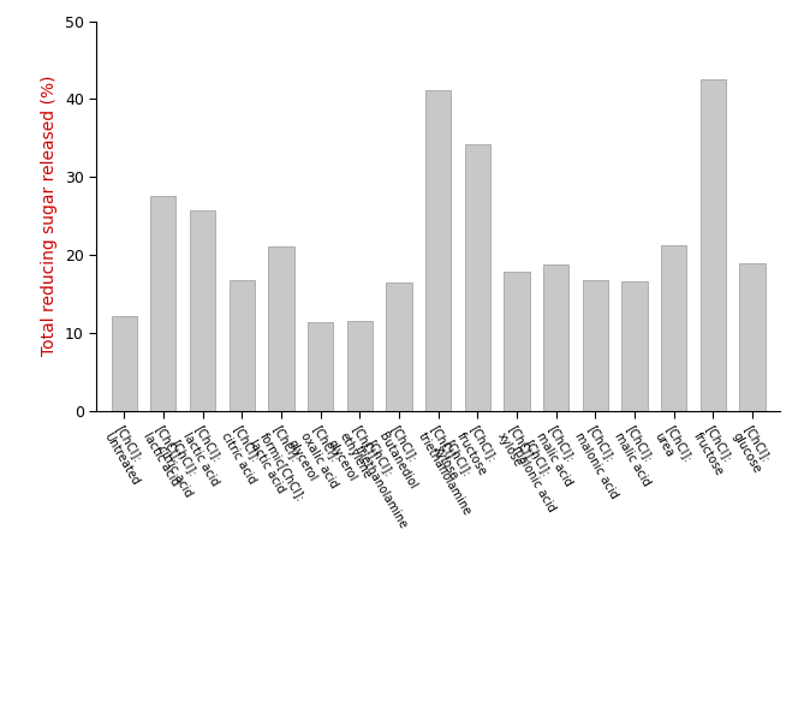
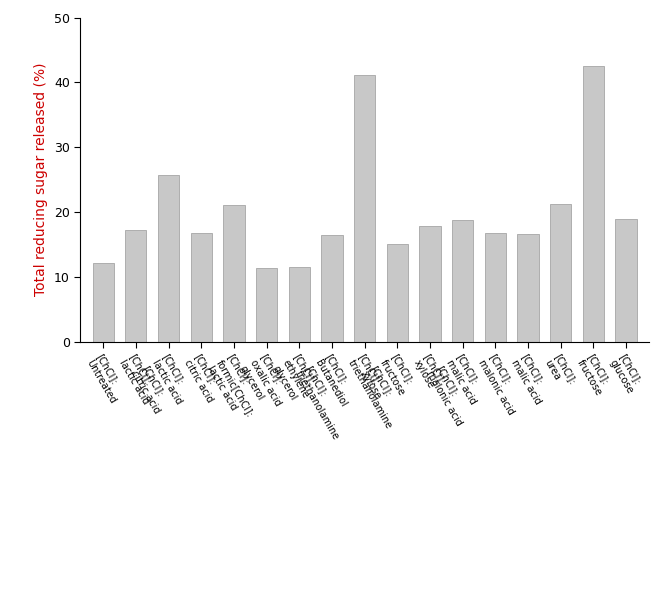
[ChCl]: lactic acid: 27.6 -> 17.3
[ChCl]: fructose [ChCl]: xylose: 34.2 -> 15.0
